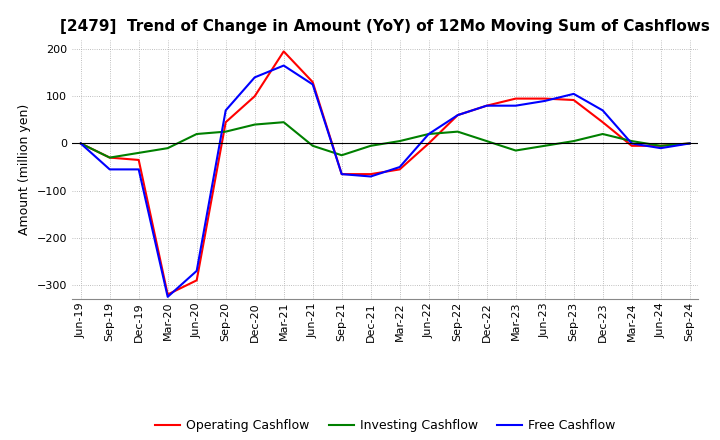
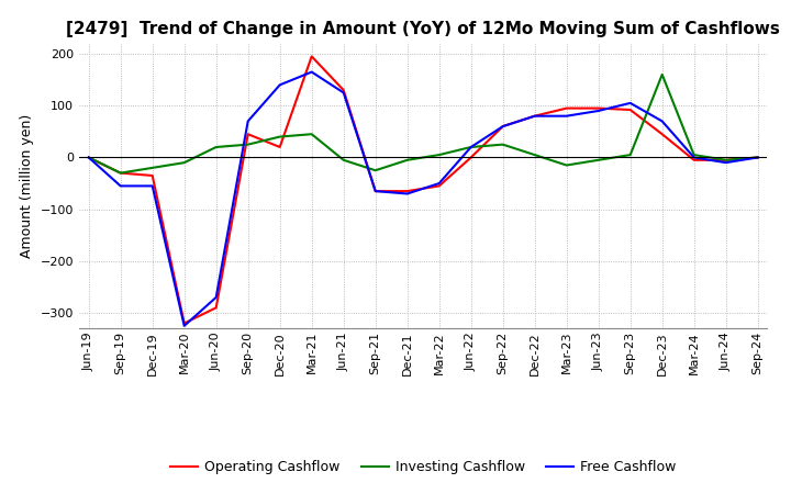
Operating Cashflow/Dec-20: 100 -> 20
Investing Cashflow/Dec-23: 20 -> 160
